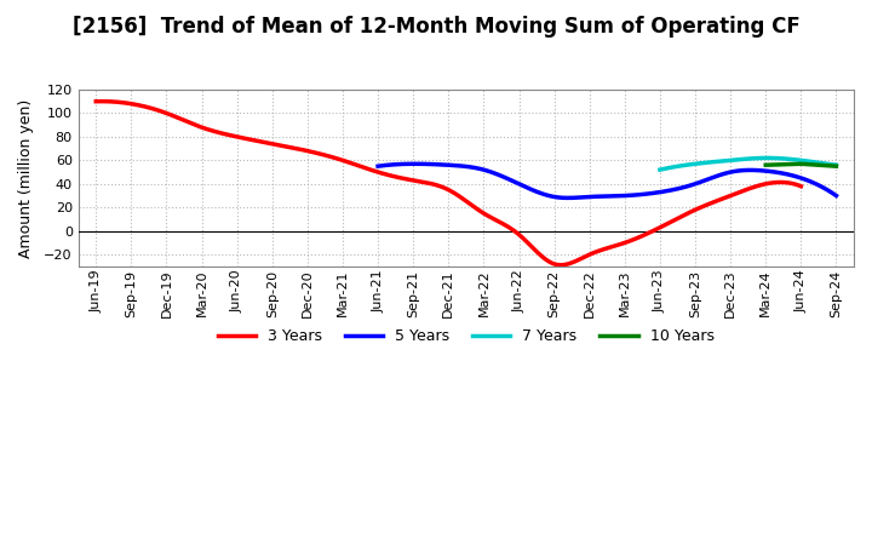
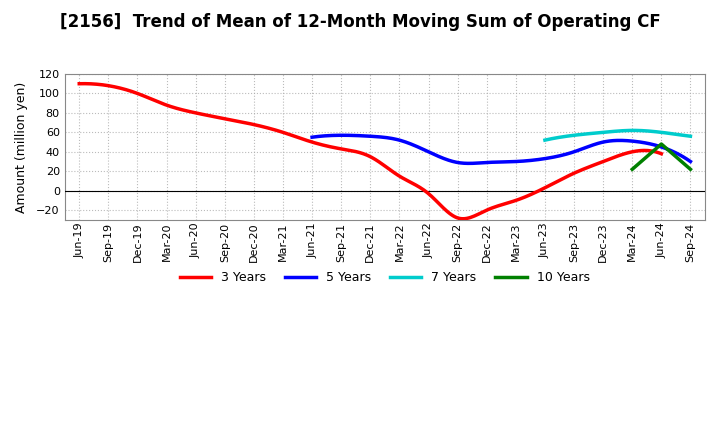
10 Years/Mar-24: 56 -> 22
10 Years/Jun-24: 57 -> 48
10 Years/Sep-24: 55 -> 22
